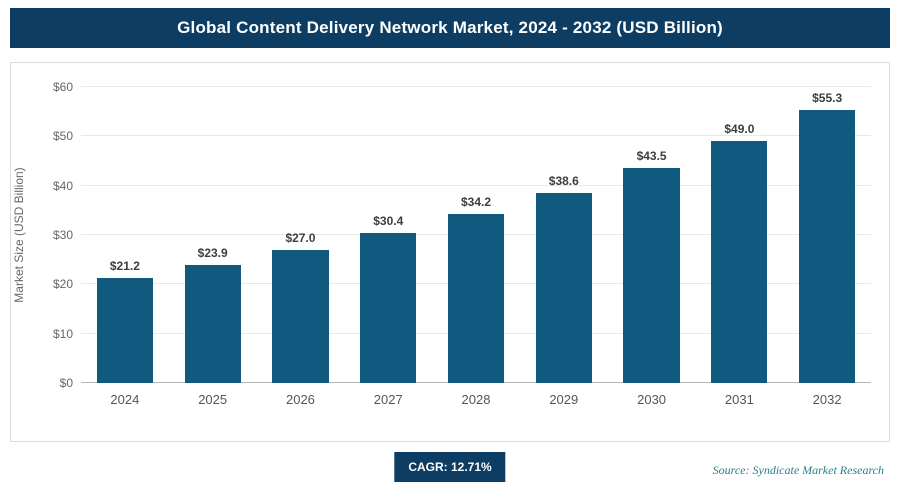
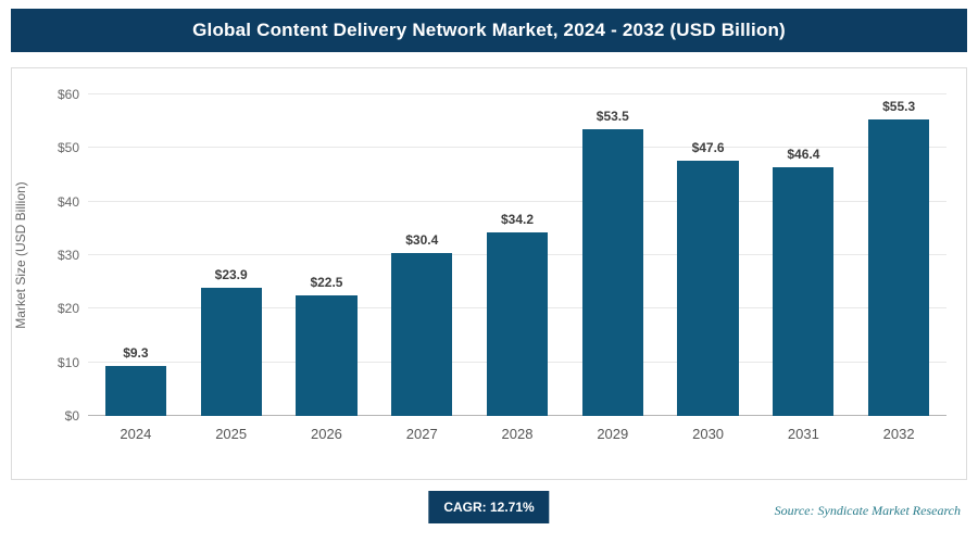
2024: $21.2 -> $9.3
2026: $27.0 -> $22.5
2029: $38.6 -> $53.5
2030: $43.5 -> $47.6
2031: $49.0 -> $46.4
